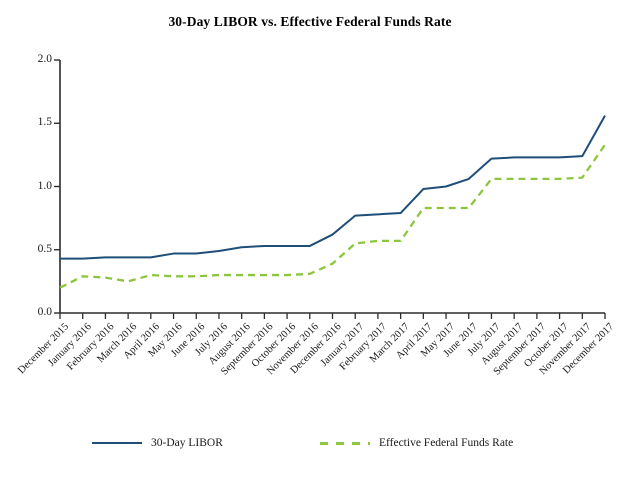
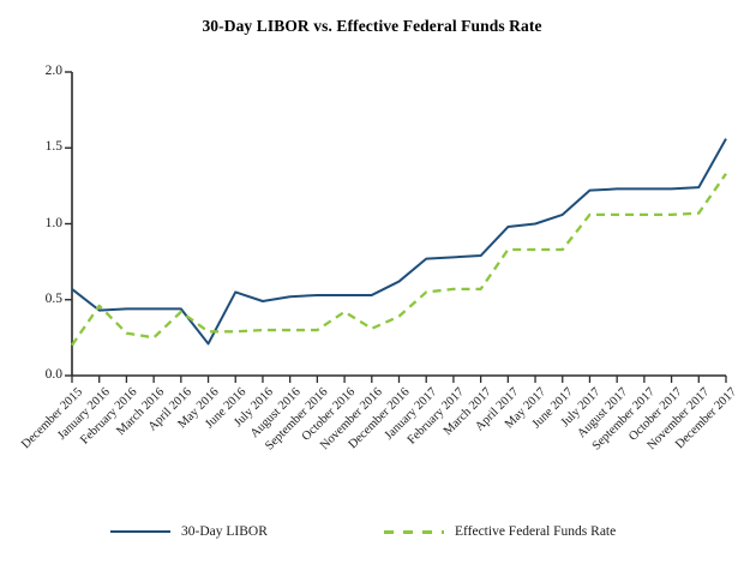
30-Day LIBOR/December 2015: 0.43 -> 0.57
Effective Federal Funds Rate/January 2016: 0.29 -> 0.46
Effective Federal Funds Rate/April 2016: 0.30 -> 0.42
30-Day LIBOR/May 2016: 0.47 -> 0.21
30-Day LIBOR/June 2016: 0.47 -> 0.55
Effective Federal Funds Rate/October 2016: 0.30 -> 0.42
